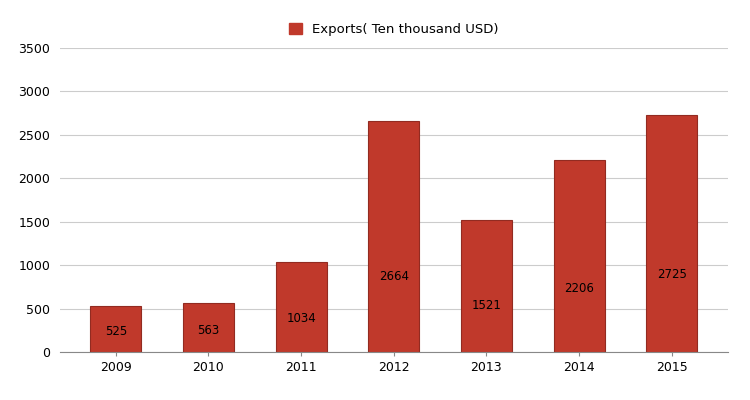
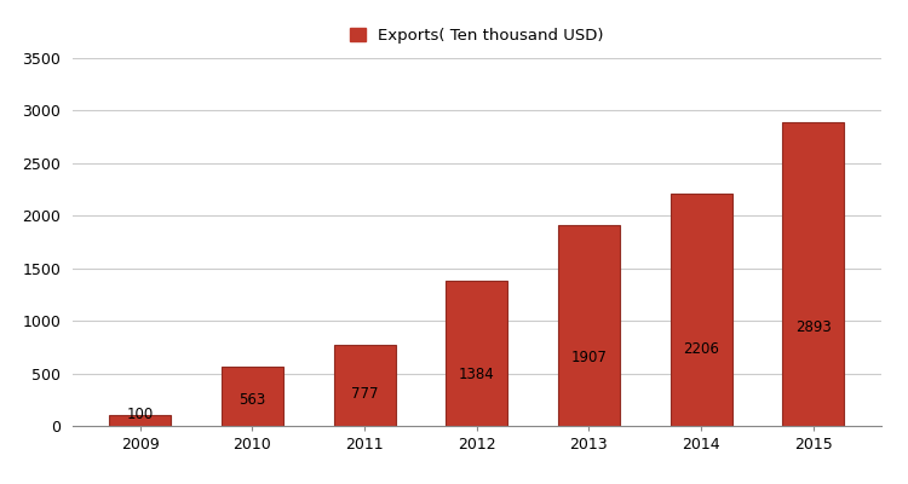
2009: 525 -> 100
2011: 1034 -> 777
2012: 2664 -> 1384
2013: 1521 -> 1907
2015: 2725 -> 2893
